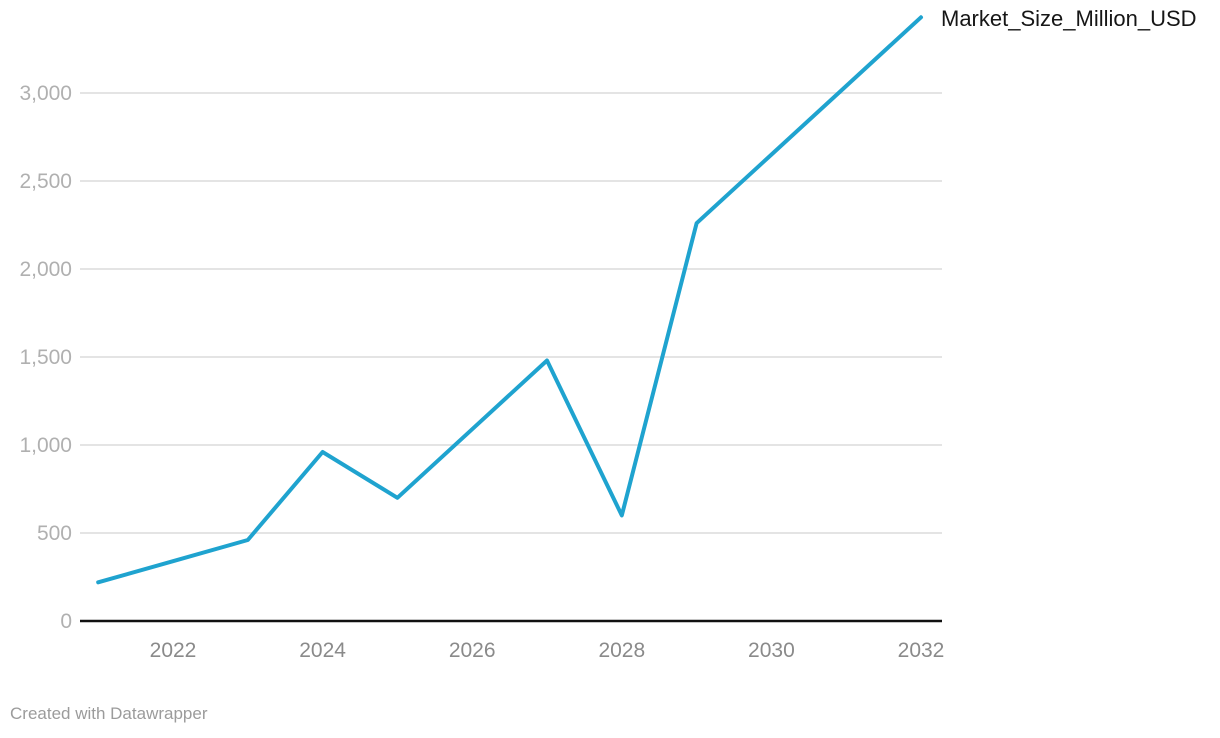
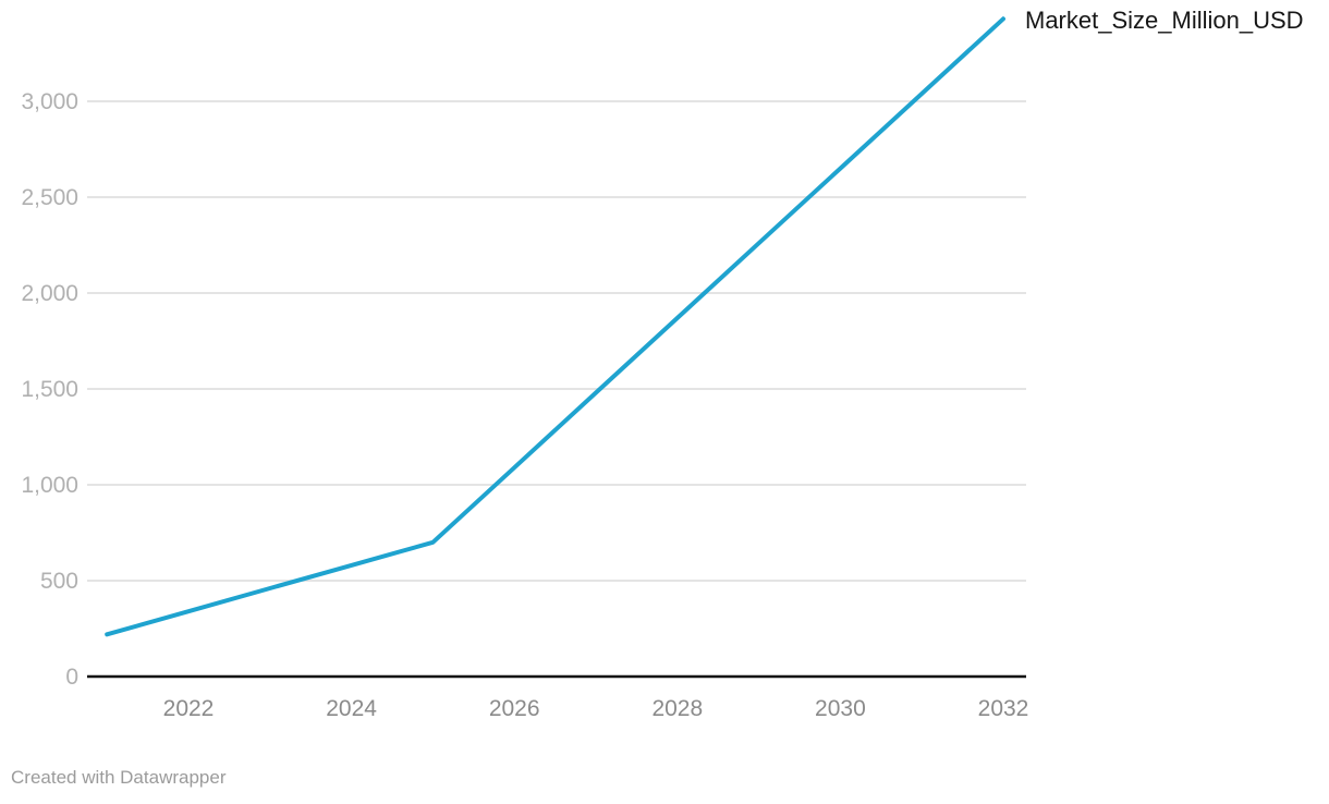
2024: 960 -> 580
2028: 600 -> 1870
